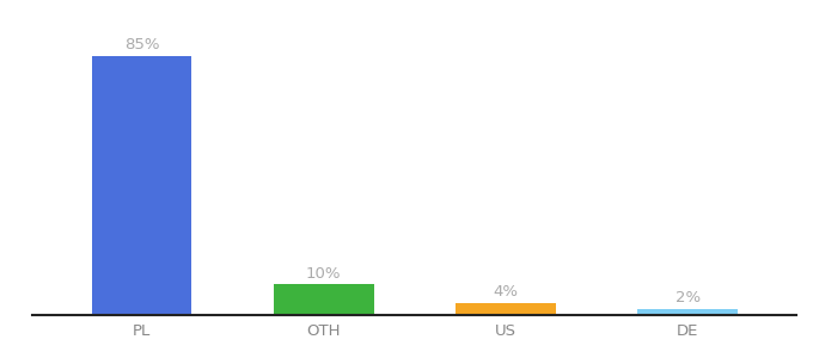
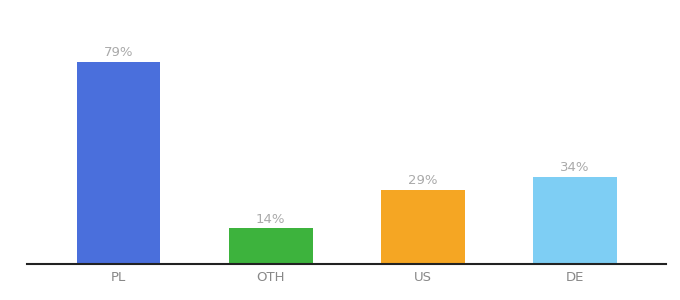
PL: 85% -> 79%
OTH: 10% -> 14%
US: 4% -> 29%
DE: 2% -> 34%
